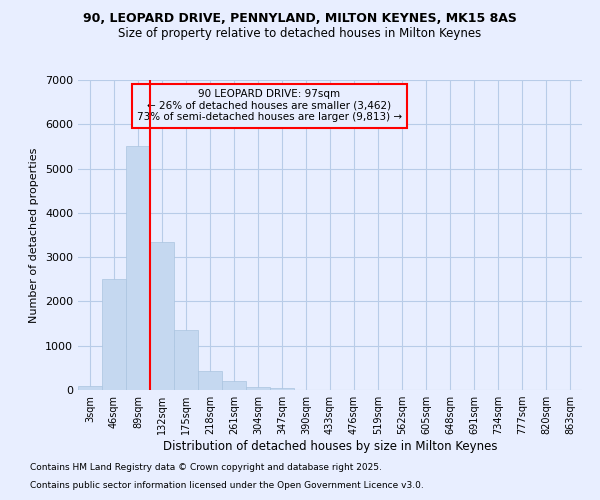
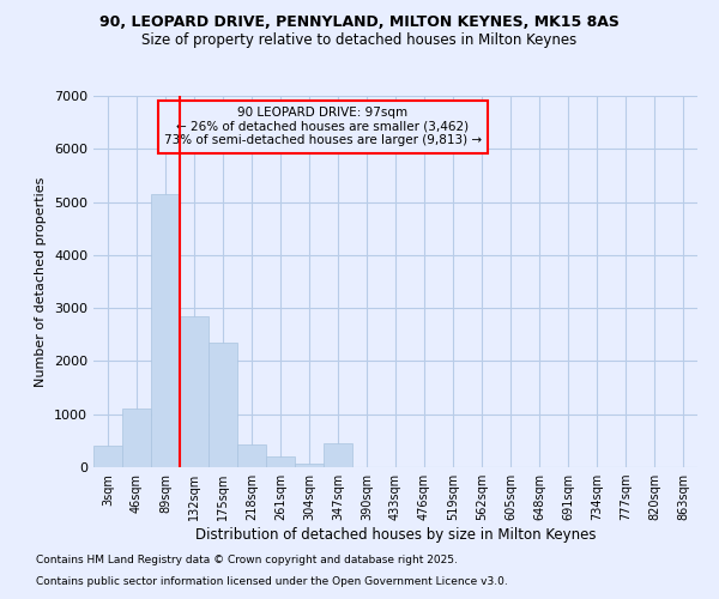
3sqm: 100 -> 400
46sqm: 2500 -> 1100
89sqm: 5500 -> 5150
132sqm: 3350 -> 2850
175sqm: 1350 -> 2350
347sqm: 50 -> 450
